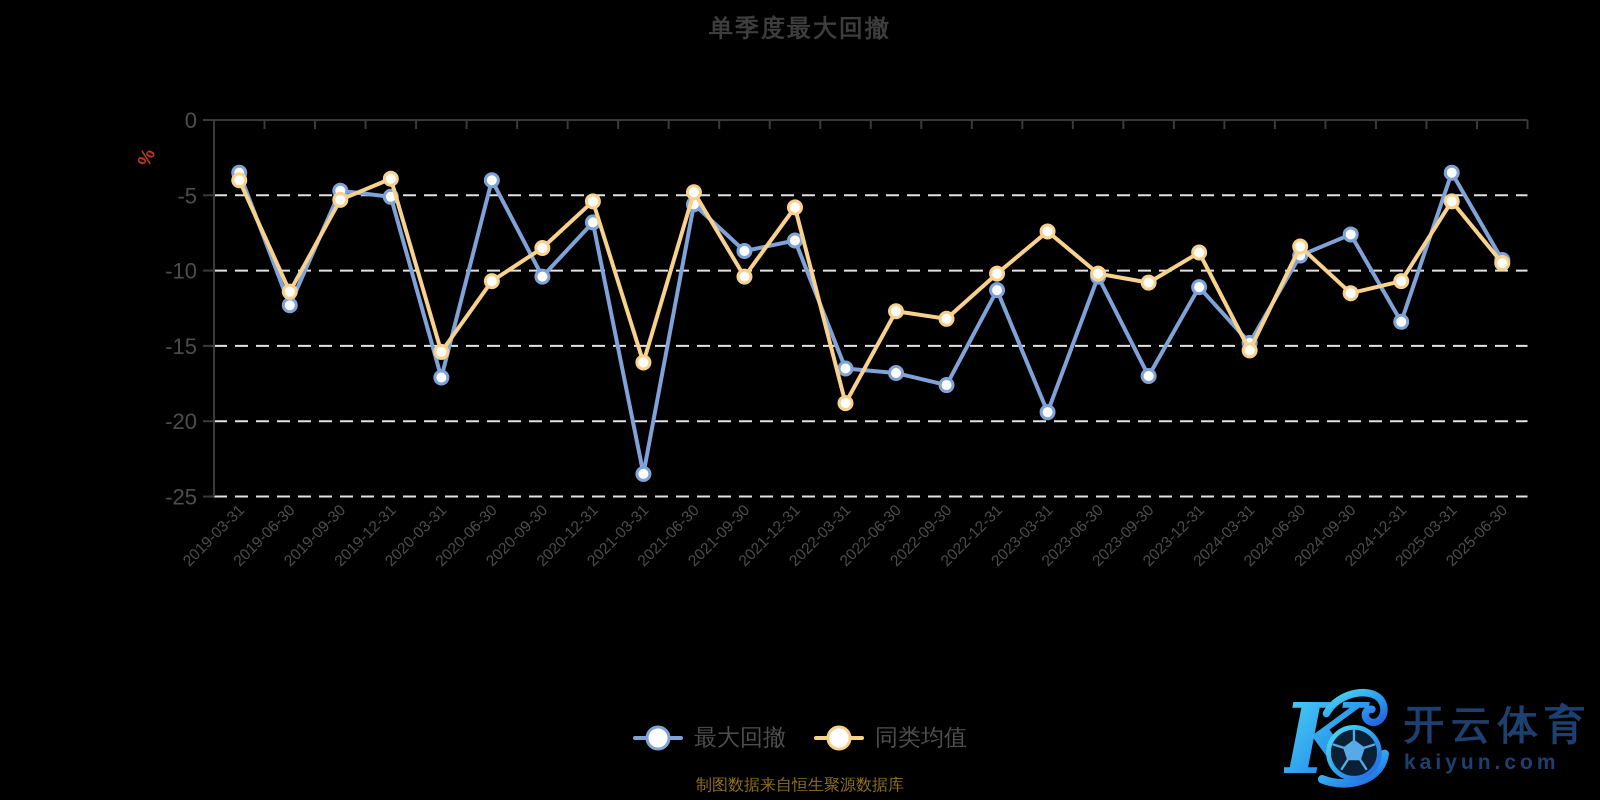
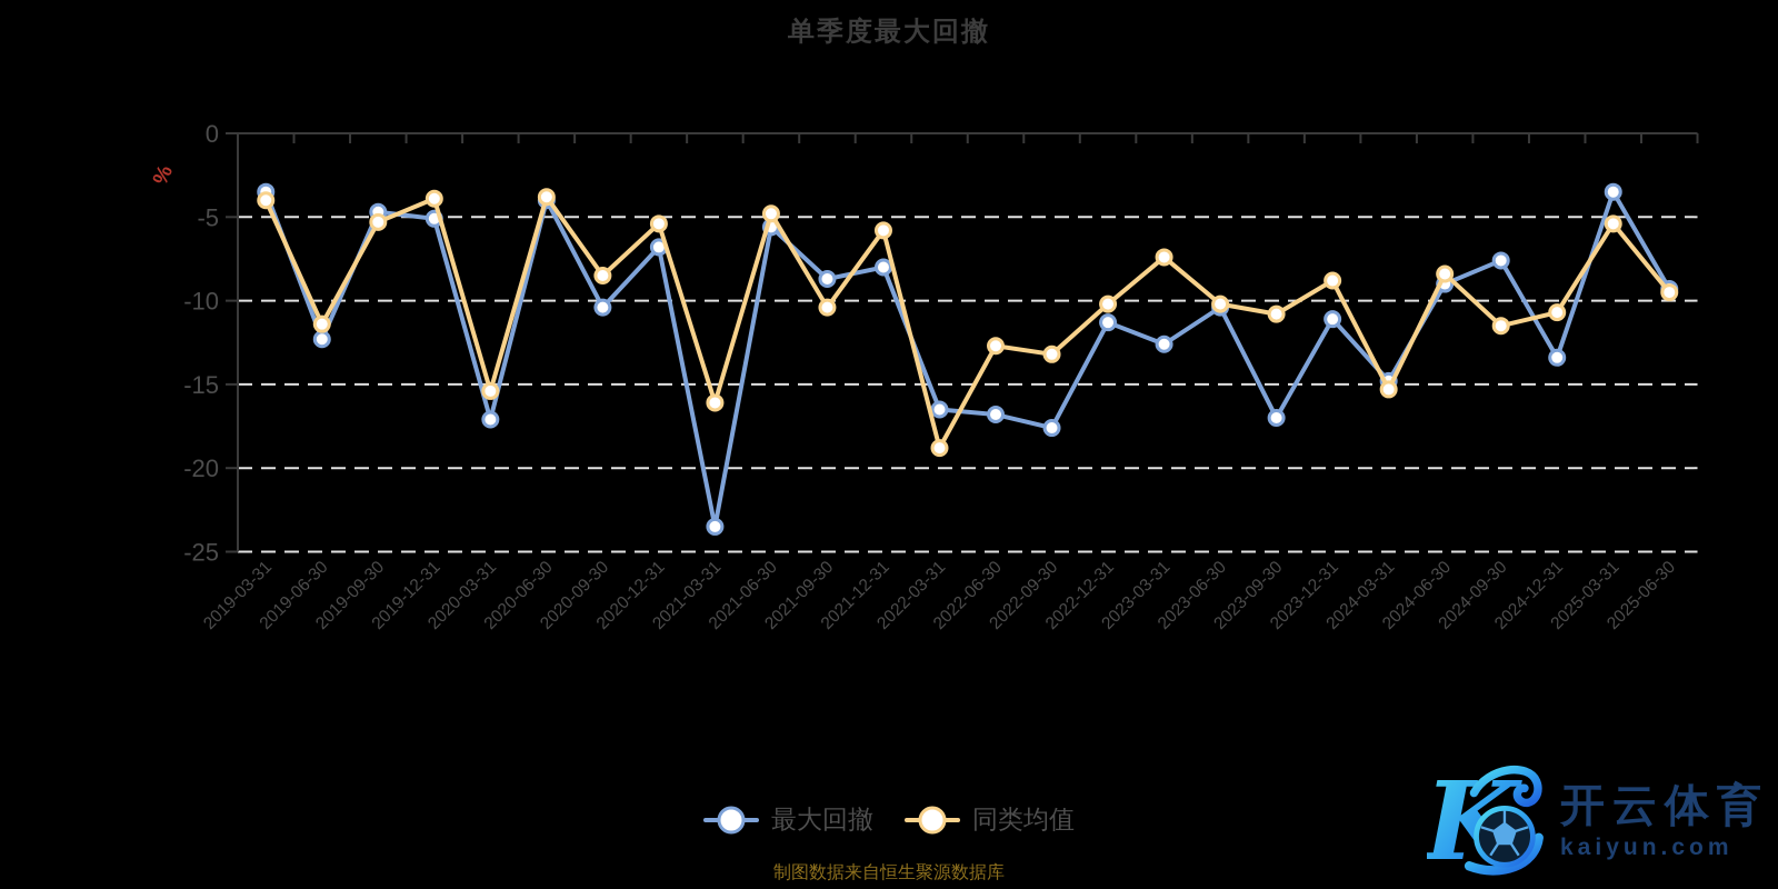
同类均值/2020-06-30: -10.7 -> -3.8
最大回撤/2023-03-31: -19.4 -> -12.6
